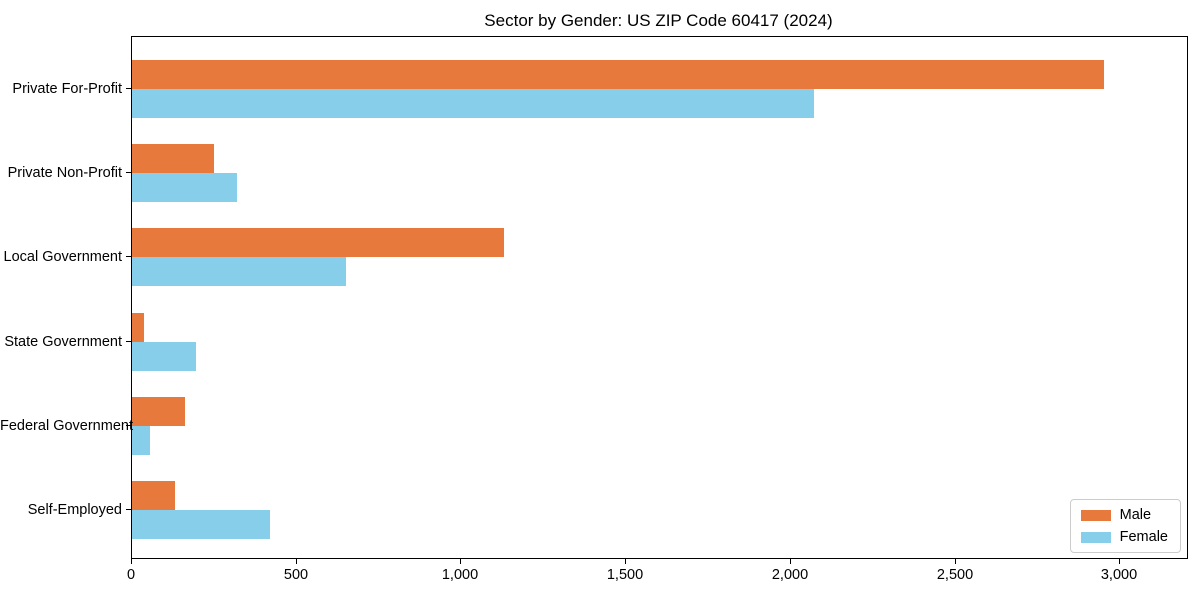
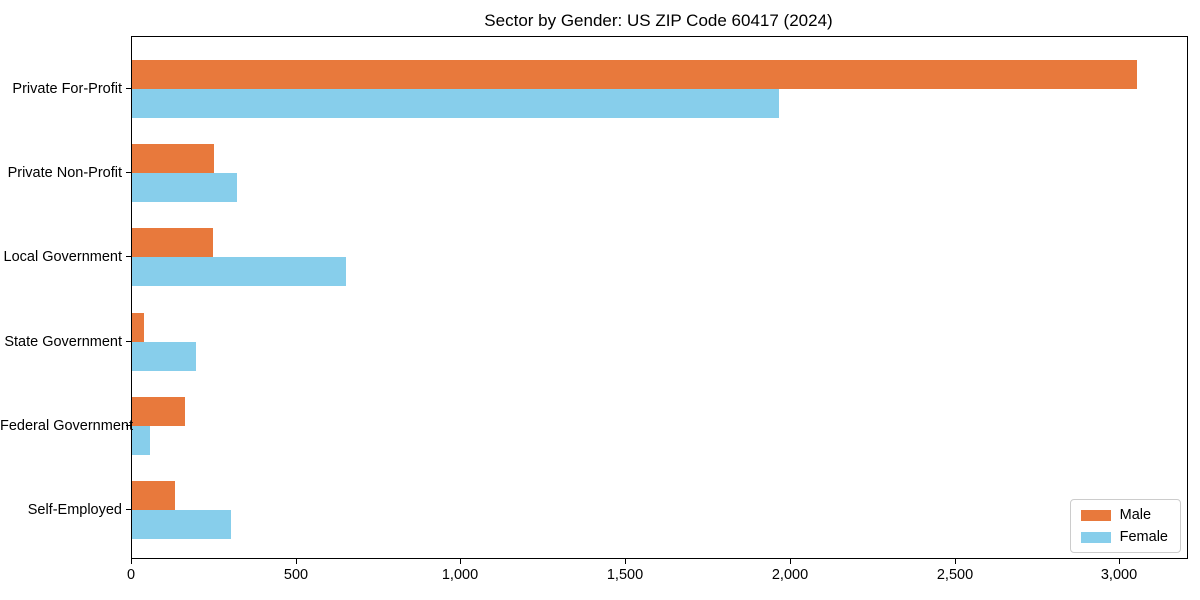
Male/Private For-Profit: 2950 -> 3050
Female/Private For-Profit: 2070 -> 1960
Male/Local Government: 1130 -> 240
Female/Self-Employed: 420 -> 300
